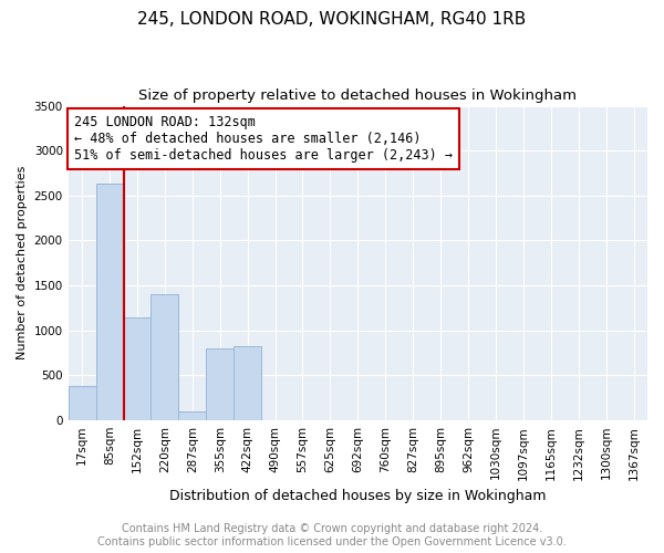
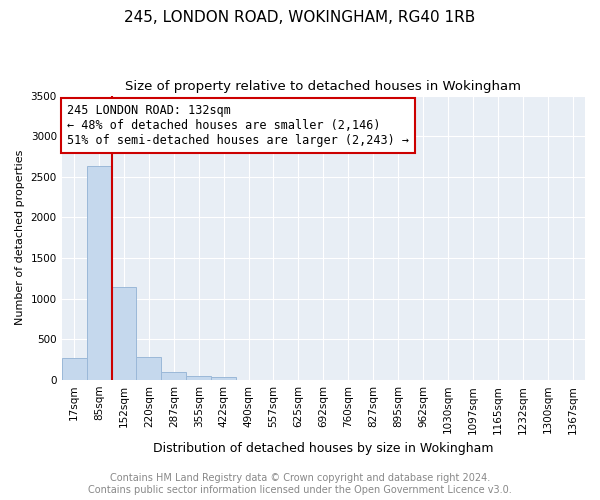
17sqm: 380 -> 270
220sqm: 1400 -> 280
355sqm: 800 -> 60
422sqm: 820 -> 40
